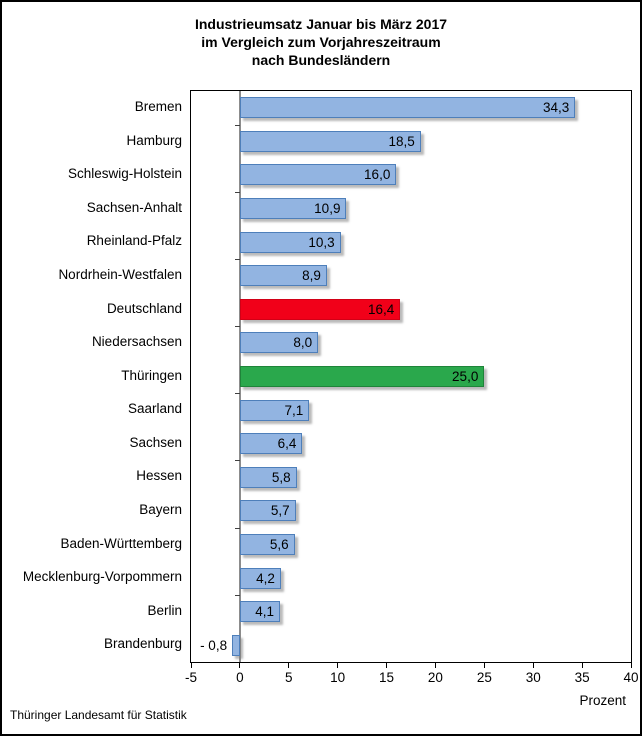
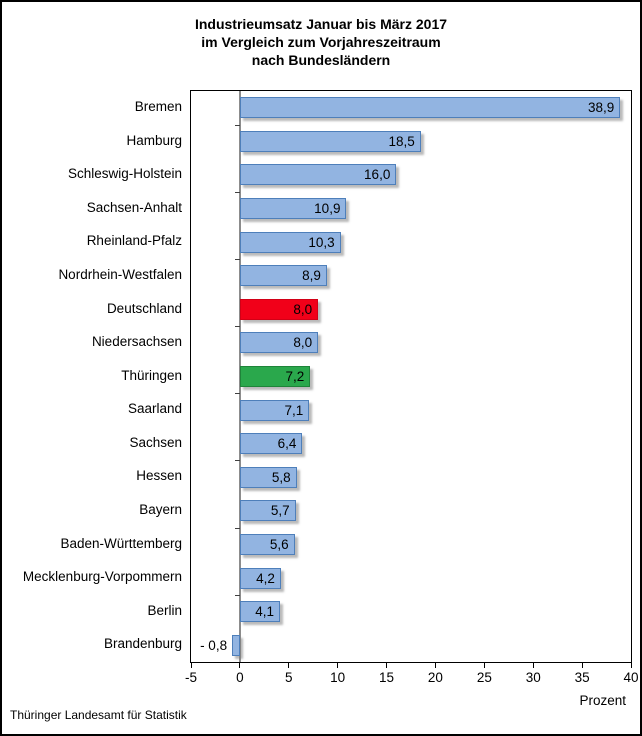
Bremen: 34,3 -> 38,9
Deutschland: 16,4 -> 8,0
Thüringen: 25,0 -> 7,2
